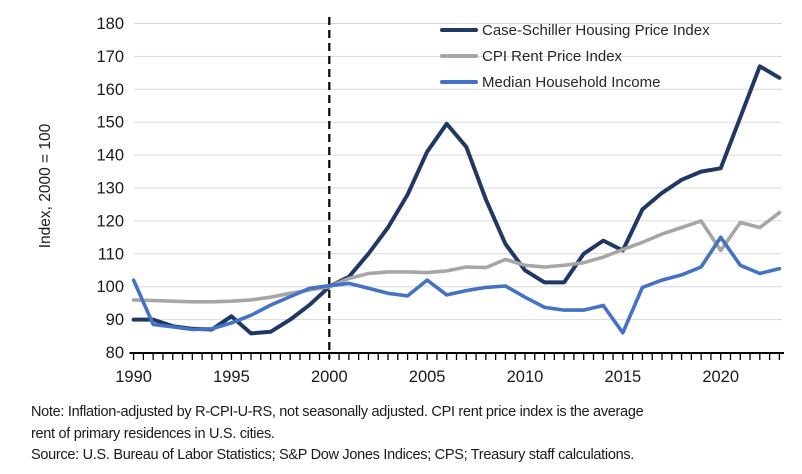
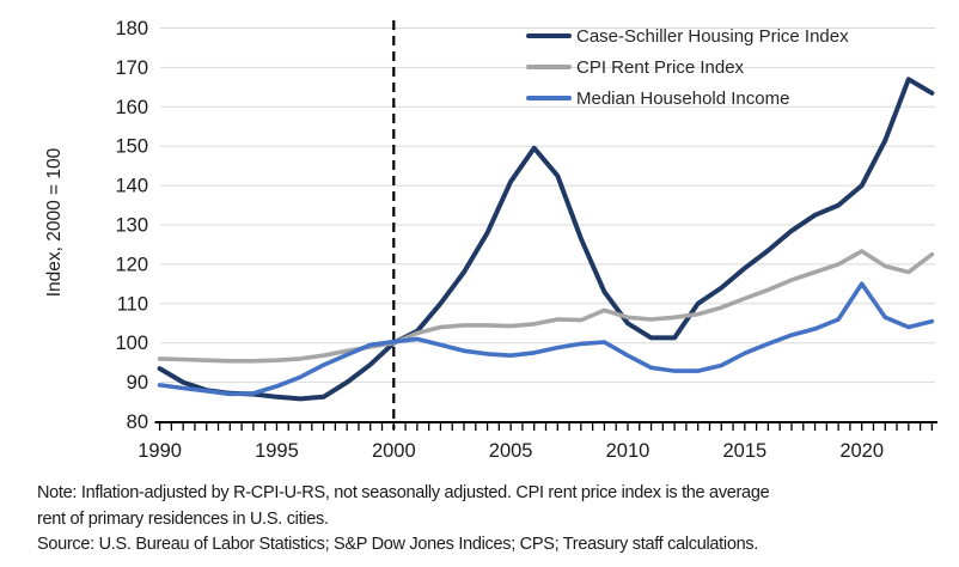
Case-Schiller Housing Price Index/1990: 90 -> 94
Median Household Income/1990: 102 -> 89
Case-Schiller Housing Price Index/1995: 91 -> 86
Median Household Income/2005: 102 -> 97
Case-Schiller Housing Price Index/2015: 111 -> 119
Median Household Income/2015: 86 -> 97
Case-Schiller Housing Price Index/2020: 136 -> 140
CPI Rent Price Index/2020: 111 -> 123
